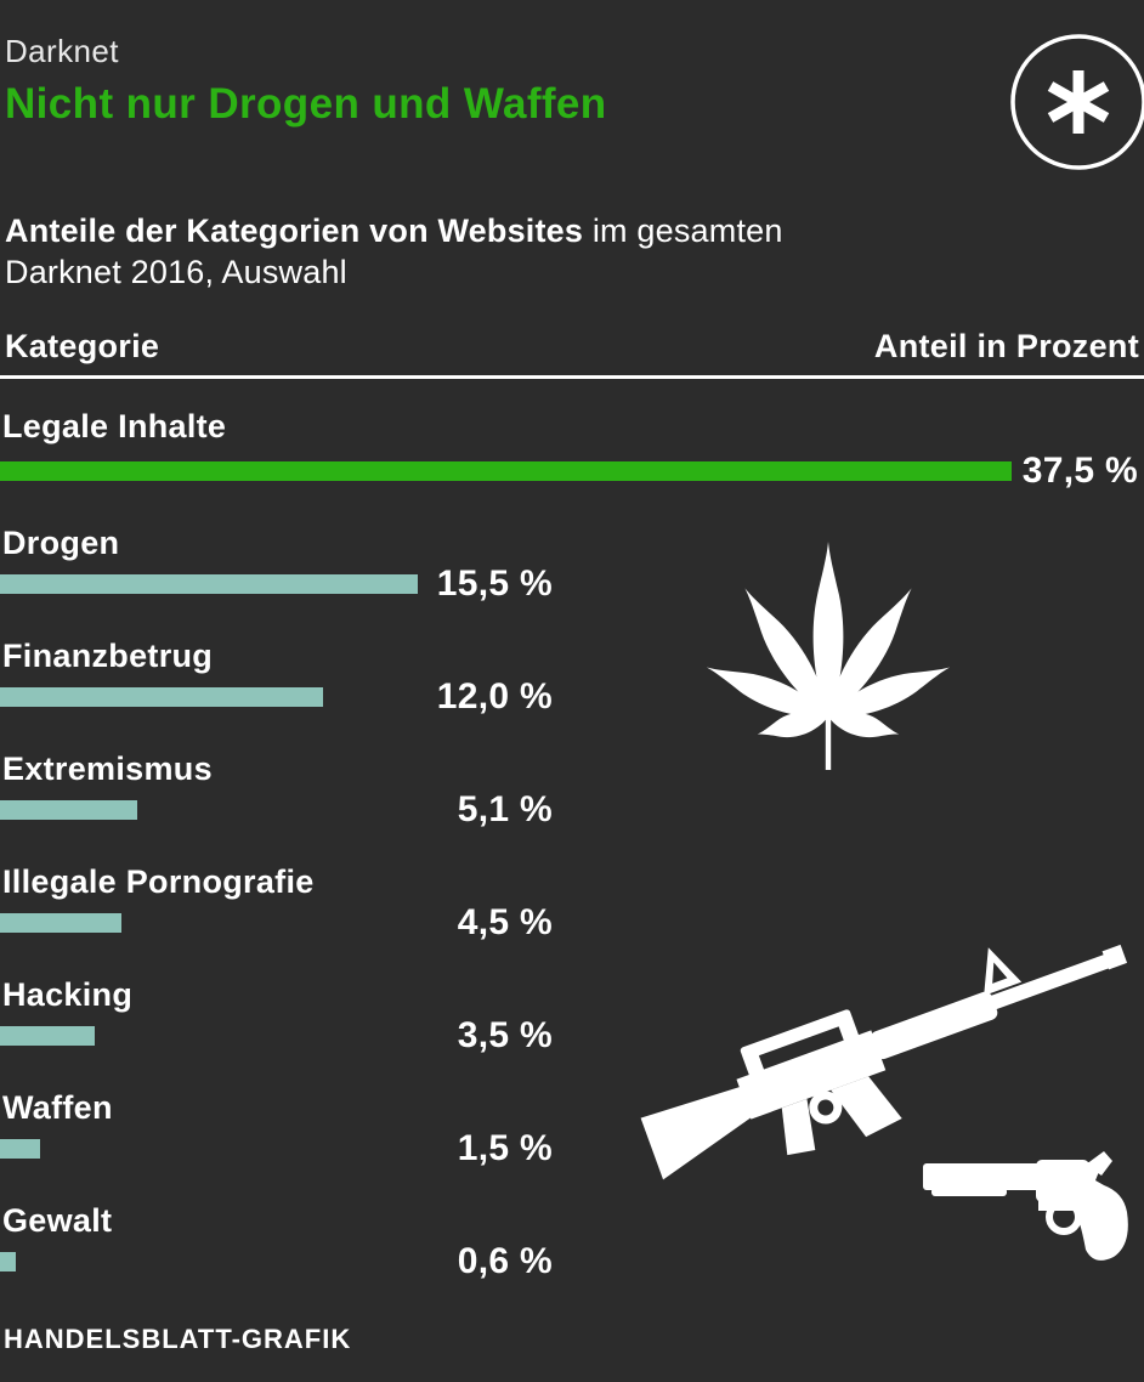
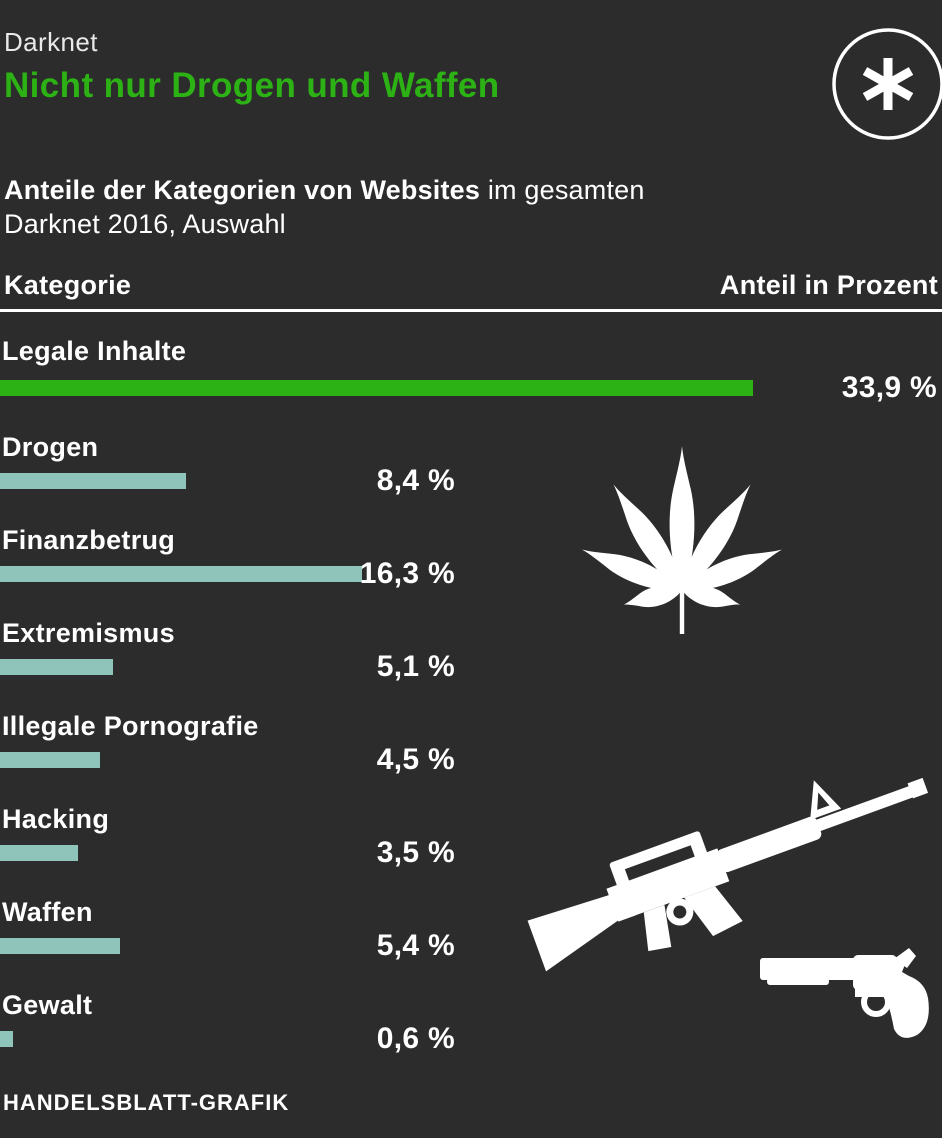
Legale Inhalte: 37,5 -> 33,9
Drogen: 15,5 -> 8,4
Finanzbetrug: 12,0 -> 16,3
Waffen: 1,5 -> 5,4
